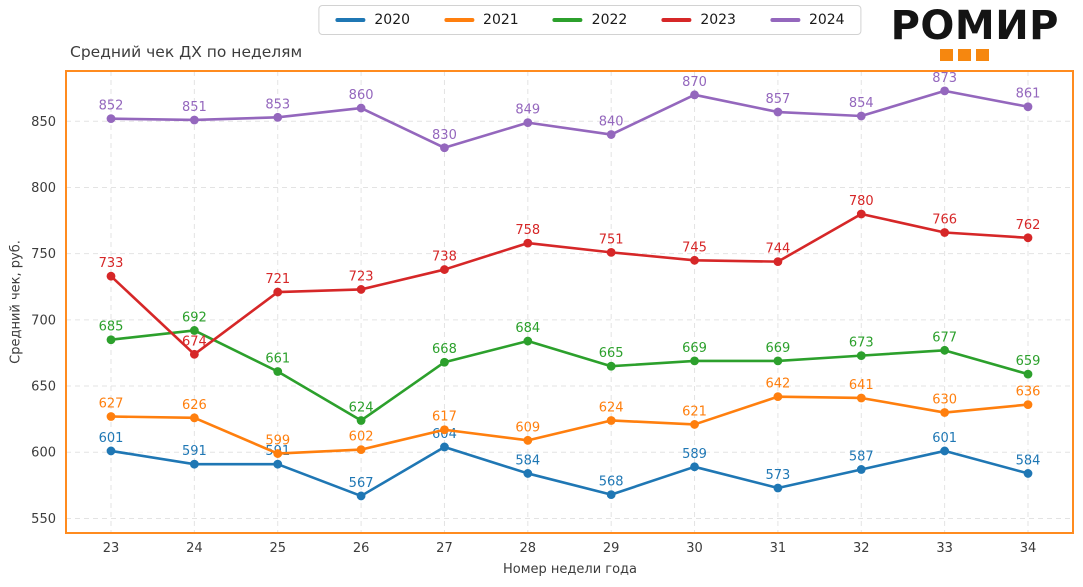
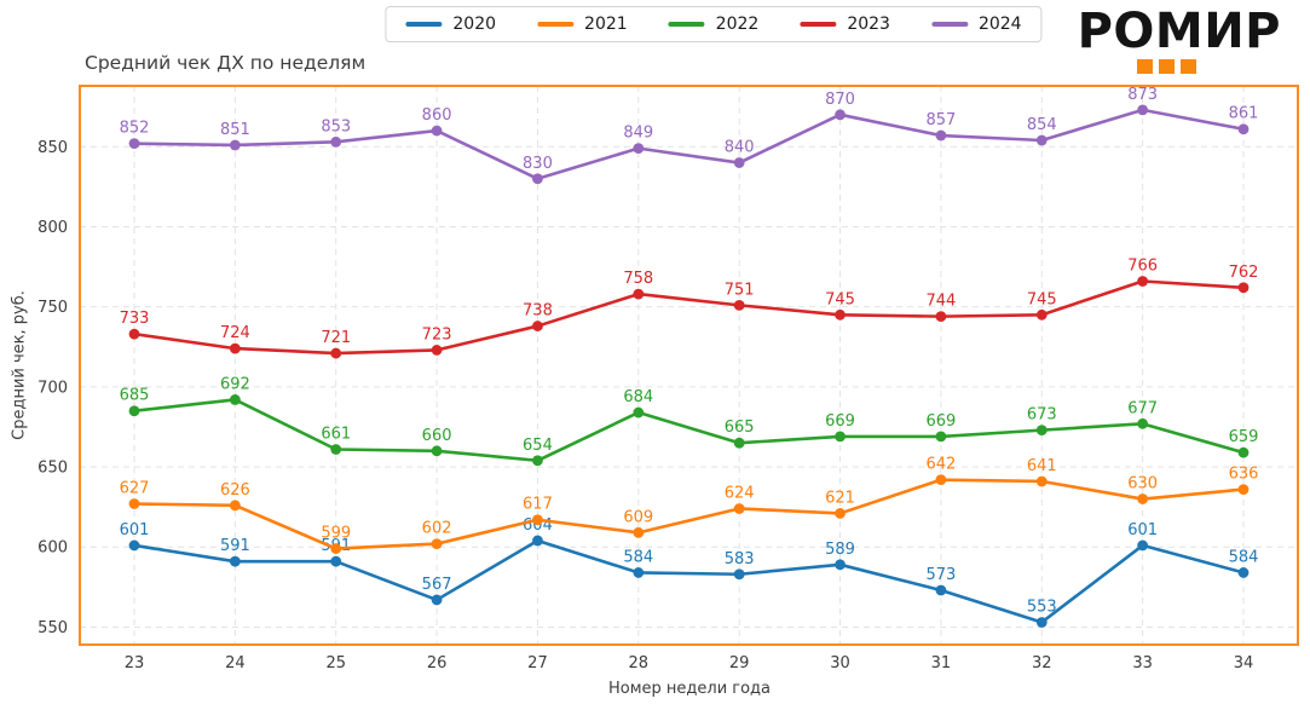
2023/24: 674 -> 724
2022/26: 624 -> 660
2022/27: 668 -> 654
2020/29: 568 -> 583
2020/32: 587 -> 553
2023/32: 780 -> 745
